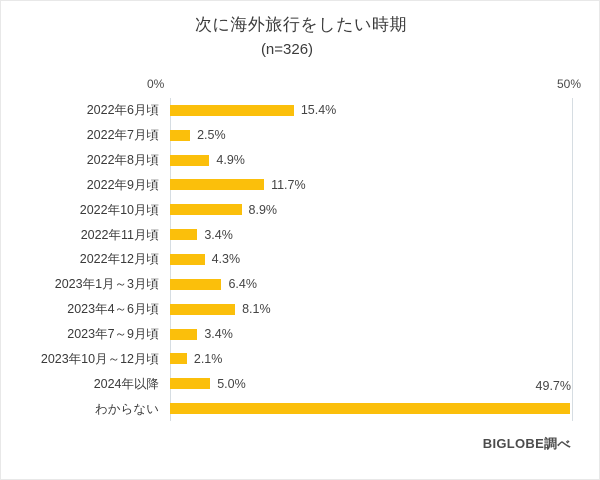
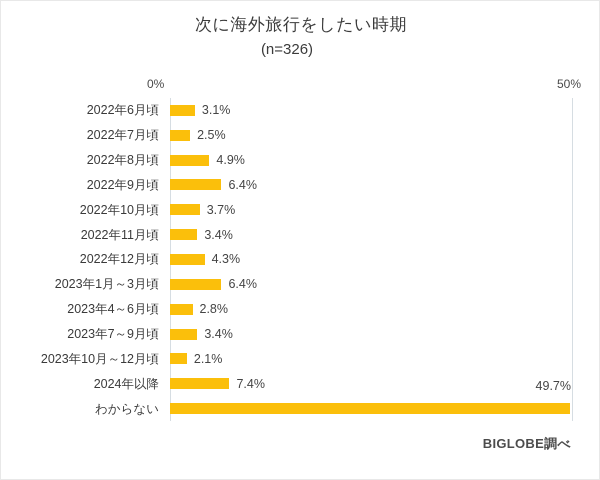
2022年6月頃: 15.4% -> 3.1%
2022年9月頃: 11.7% -> 6.4%
2022年10月頃: 8.9% -> 3.7%
2023年4～6月頃: 8.1% -> 2.8%
2024年以降: 5.0% -> 7.4%
